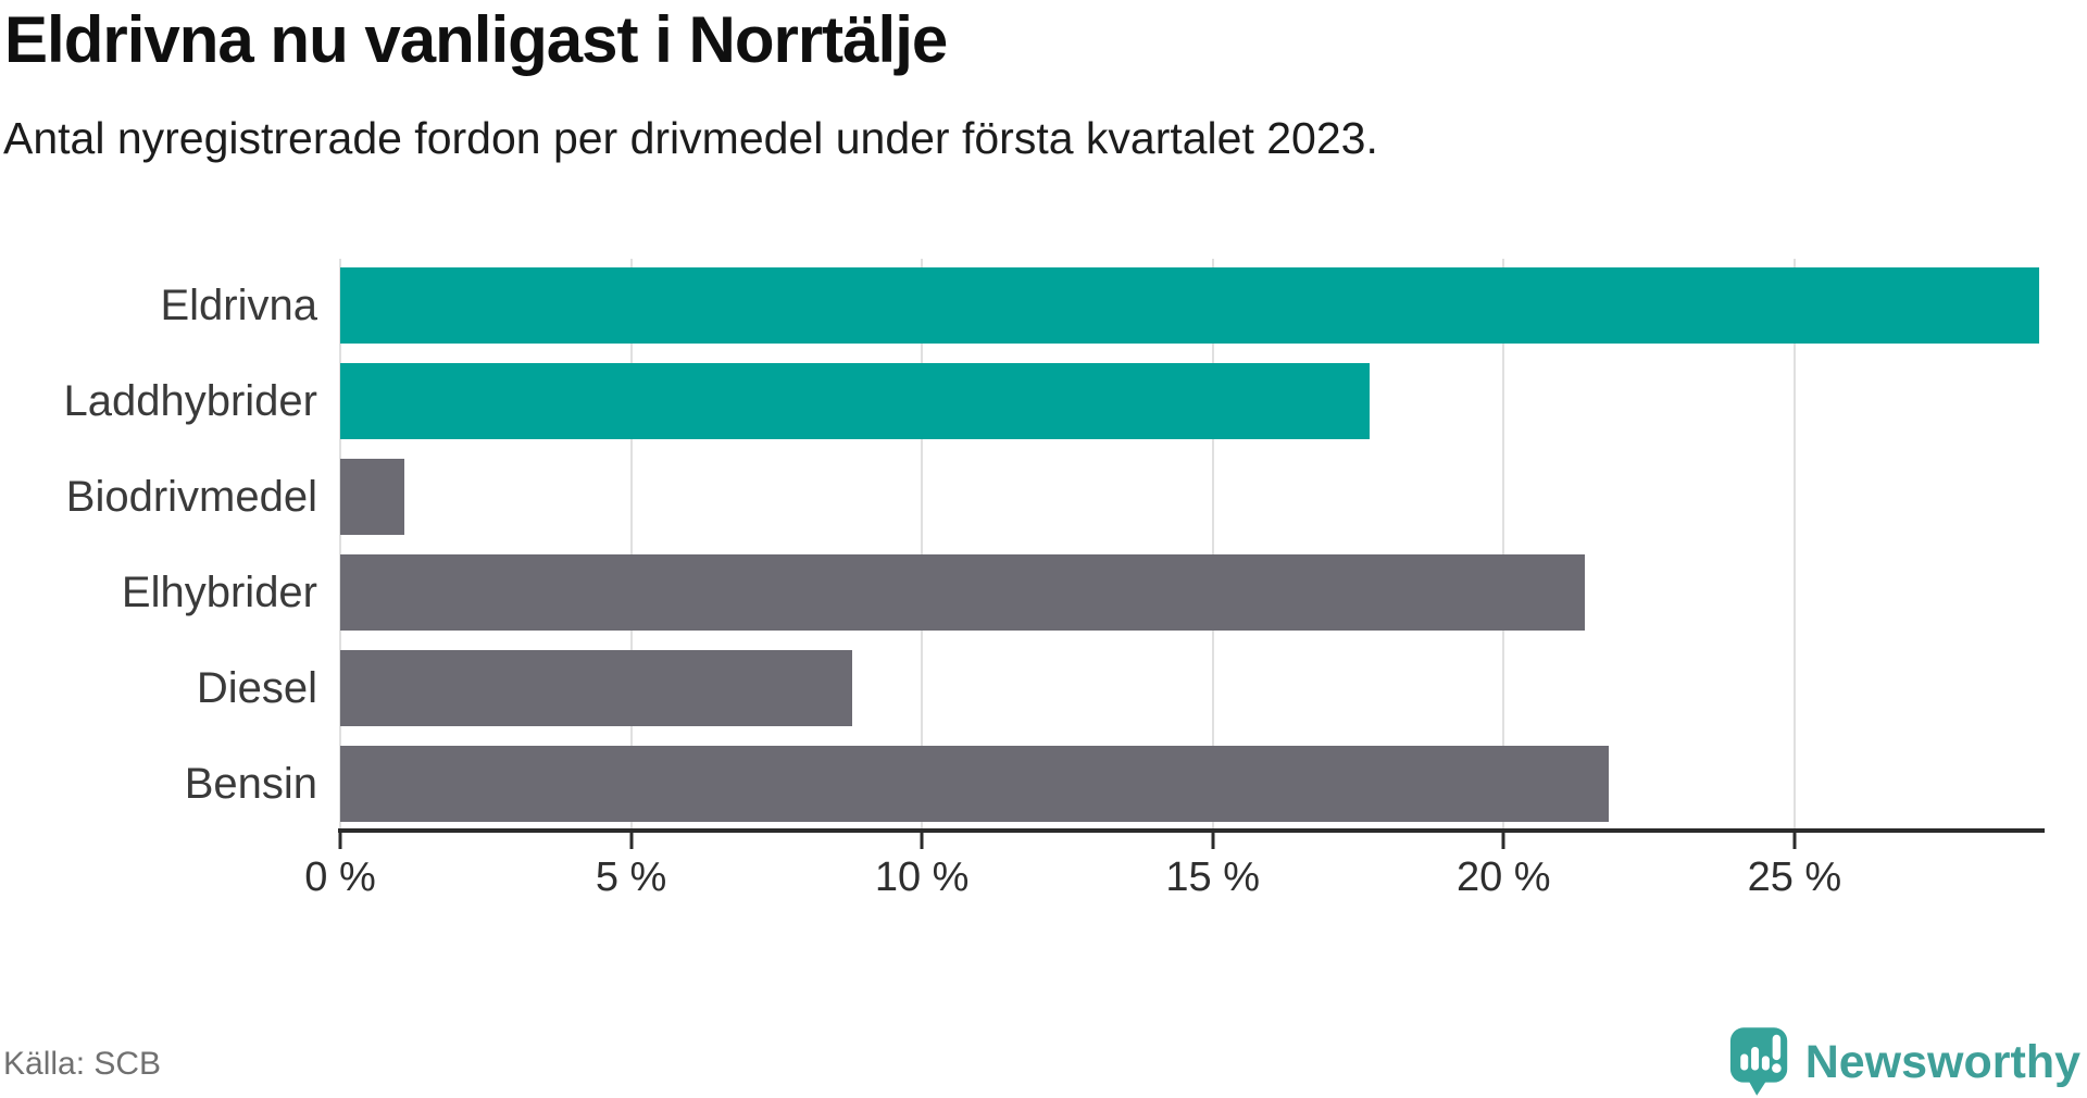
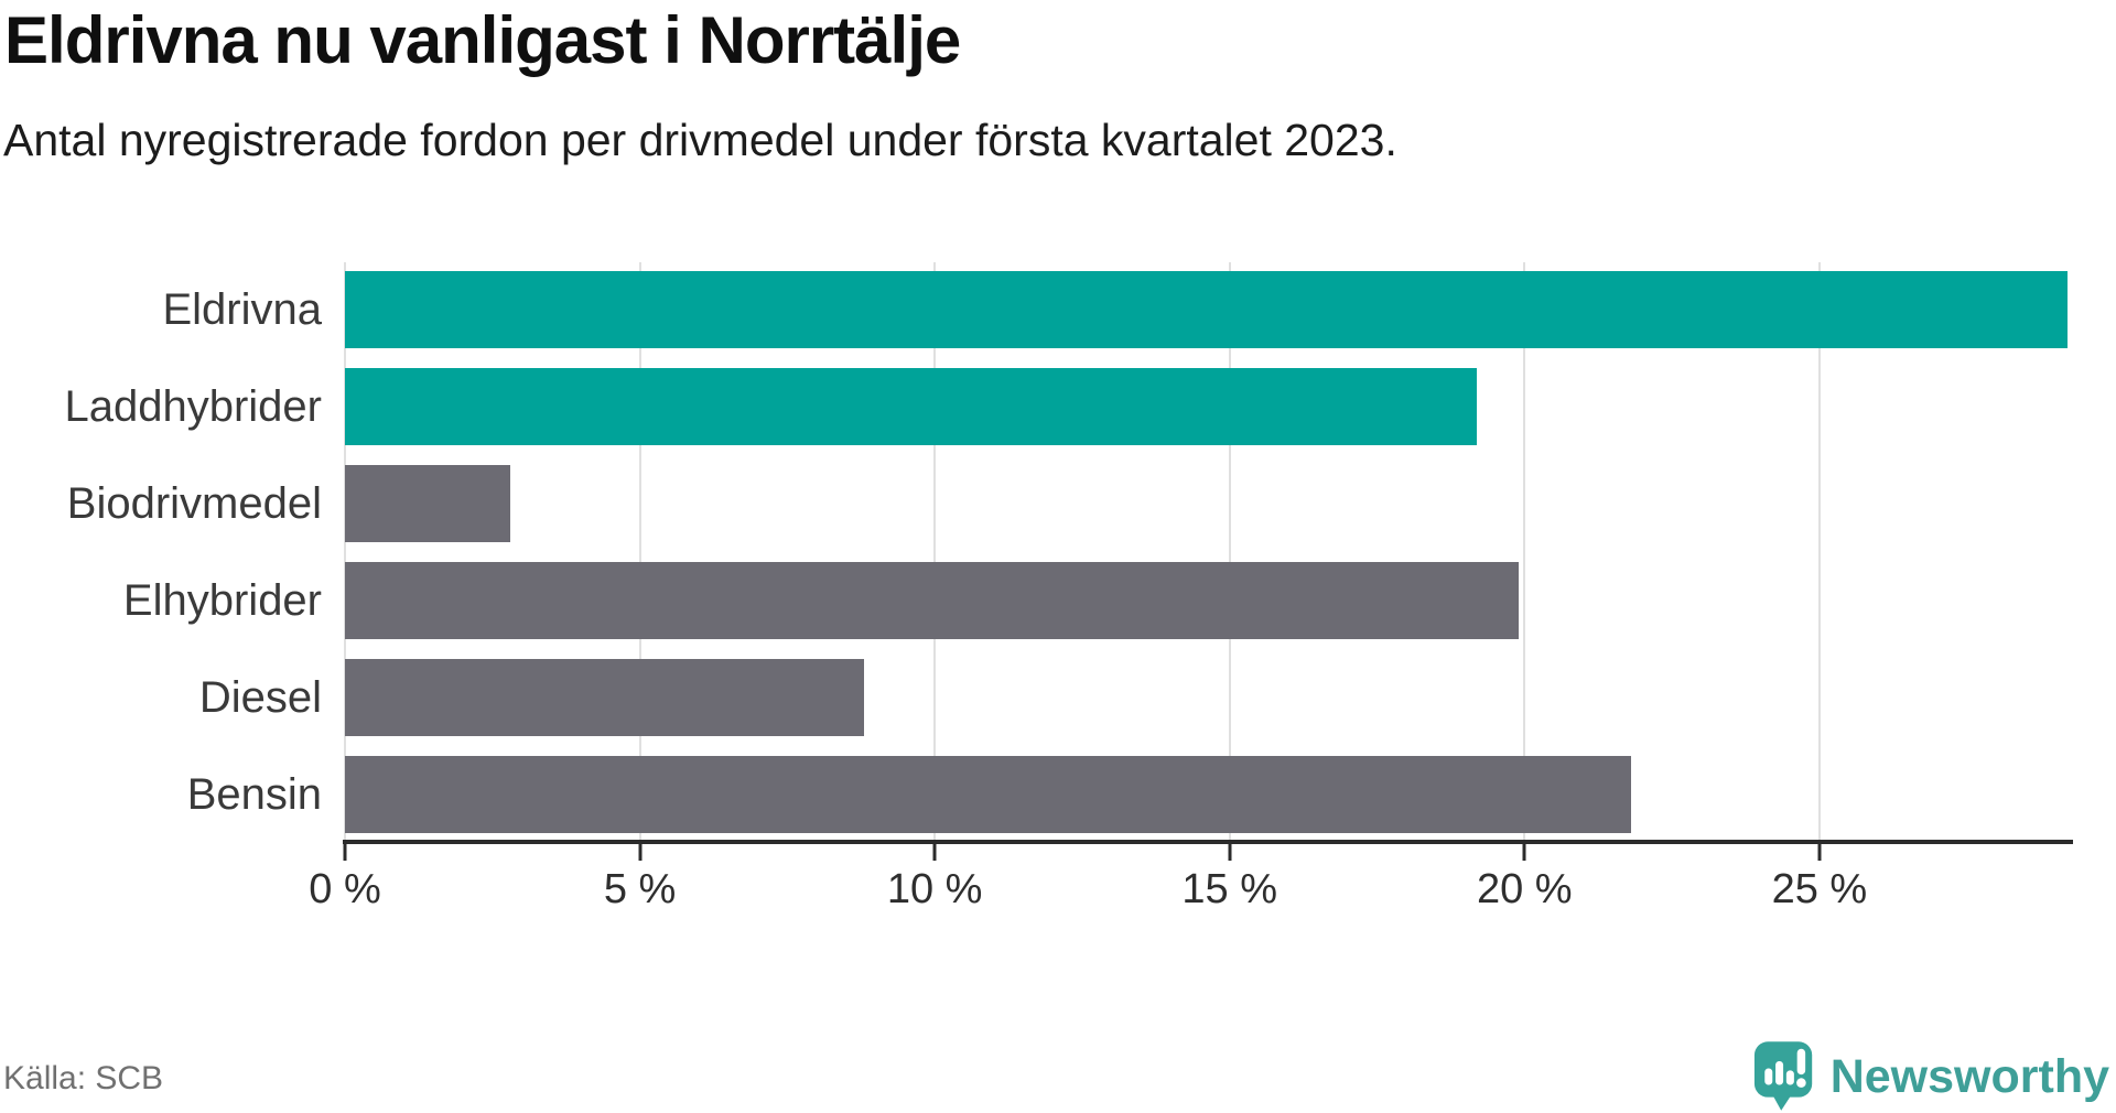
Laddhybrider: 17.7% -> 19.2%
Biodrivmedel: 1.1% -> 2.8%
Elhybrider: 21.4% -> 19.9%
